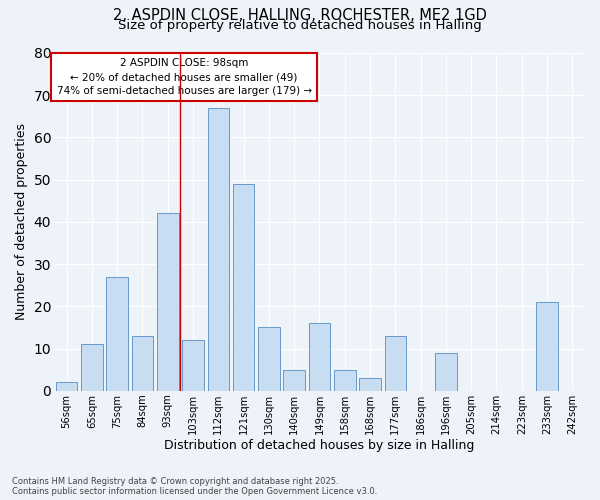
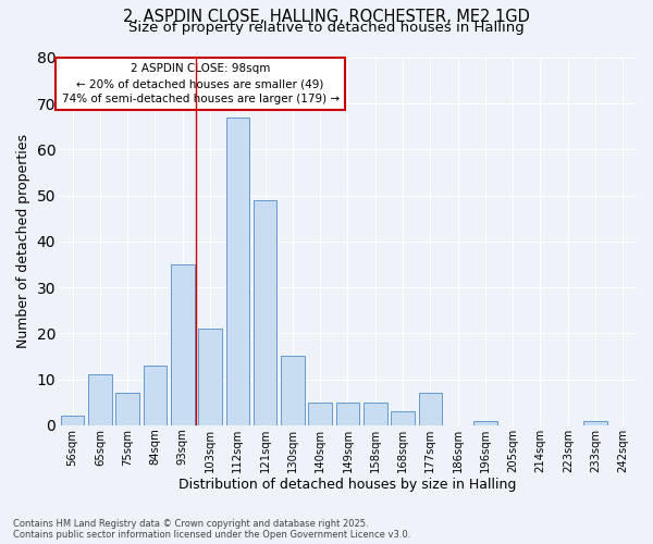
75sqm: 27 -> 7
93sqm: 42 -> 35
103sqm: 12 -> 21
149sqm: 16 -> 5
177sqm: 13 -> 7
196sqm: 9 -> 1
233sqm: 21 -> 1
